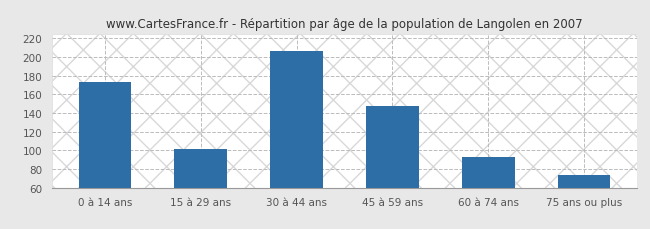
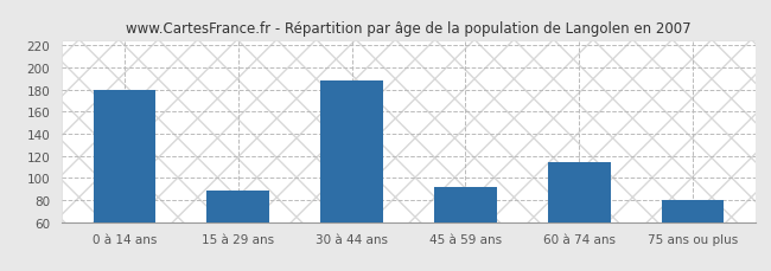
0 à 14 ans: 173 -> 180
15 à 29 ans: 101 -> 88
30 à 44 ans: 206 -> 188
45 à 59 ans: 147 -> 92
60 à 74 ans: 93 -> 114
75 ans ou plus: 74 -> 80
